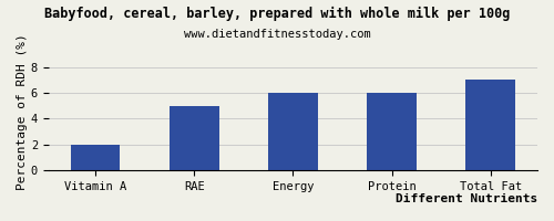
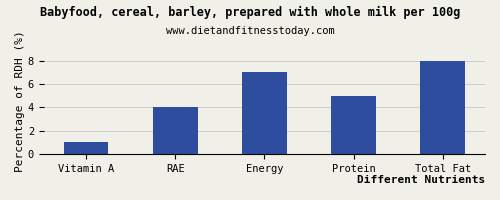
Vitamin A: 2 -> 1
RAE: 5 -> 4
Energy: 6 -> 7
Protein: 6 -> 5
Total Fat: 7 -> 8
